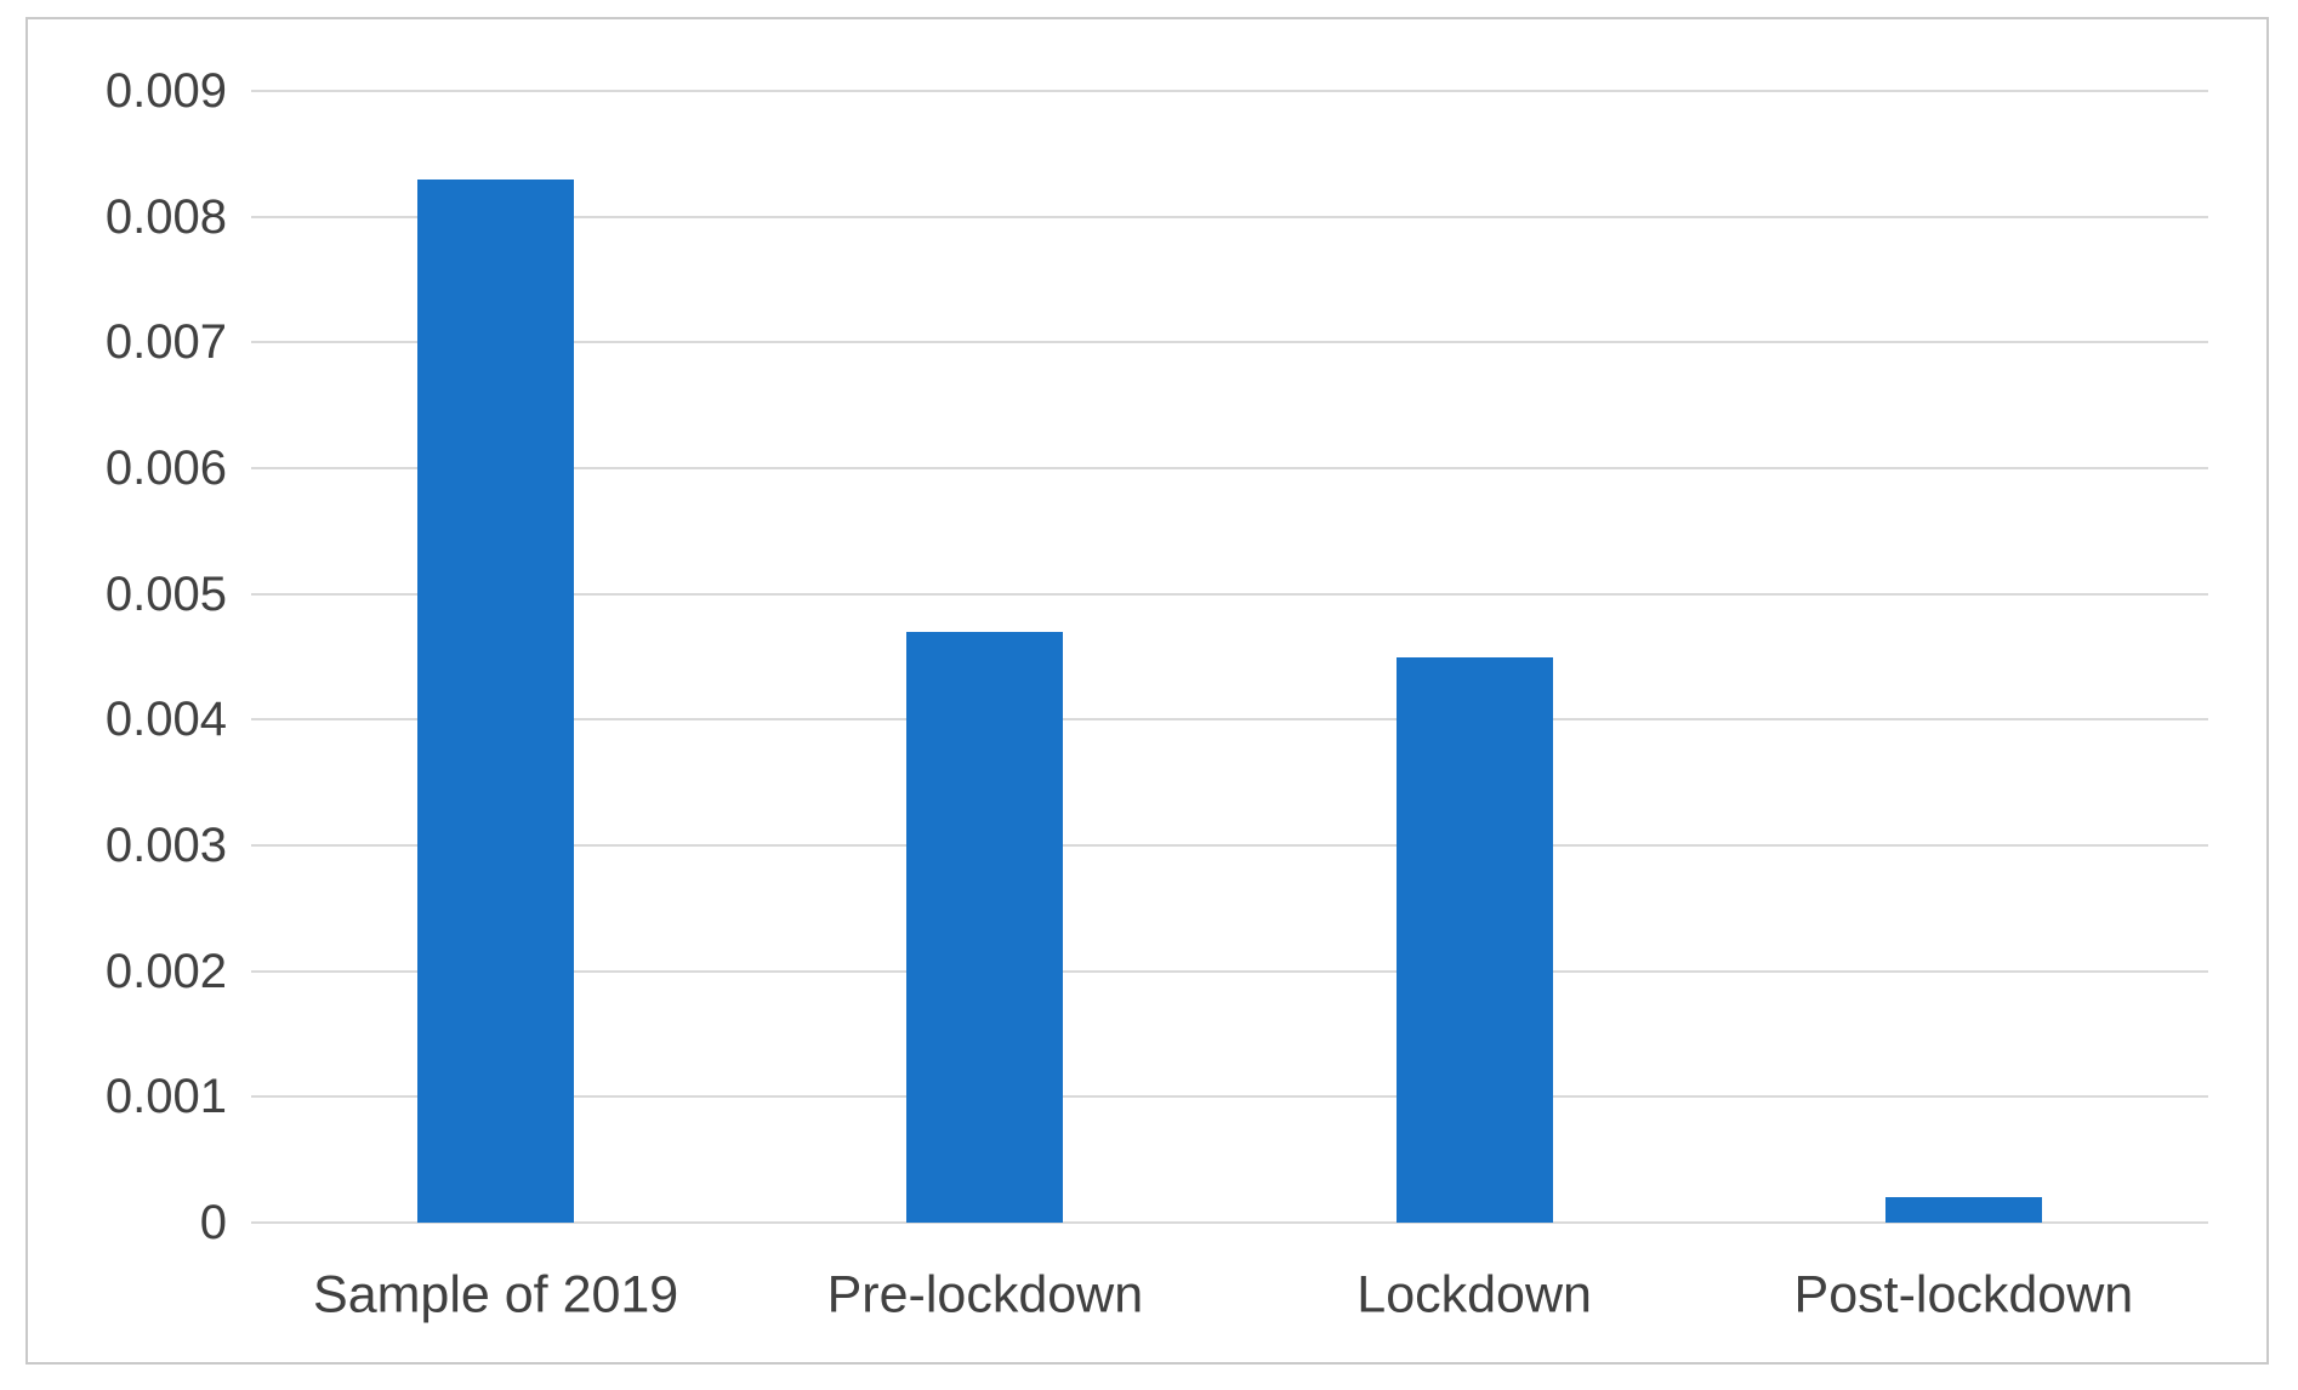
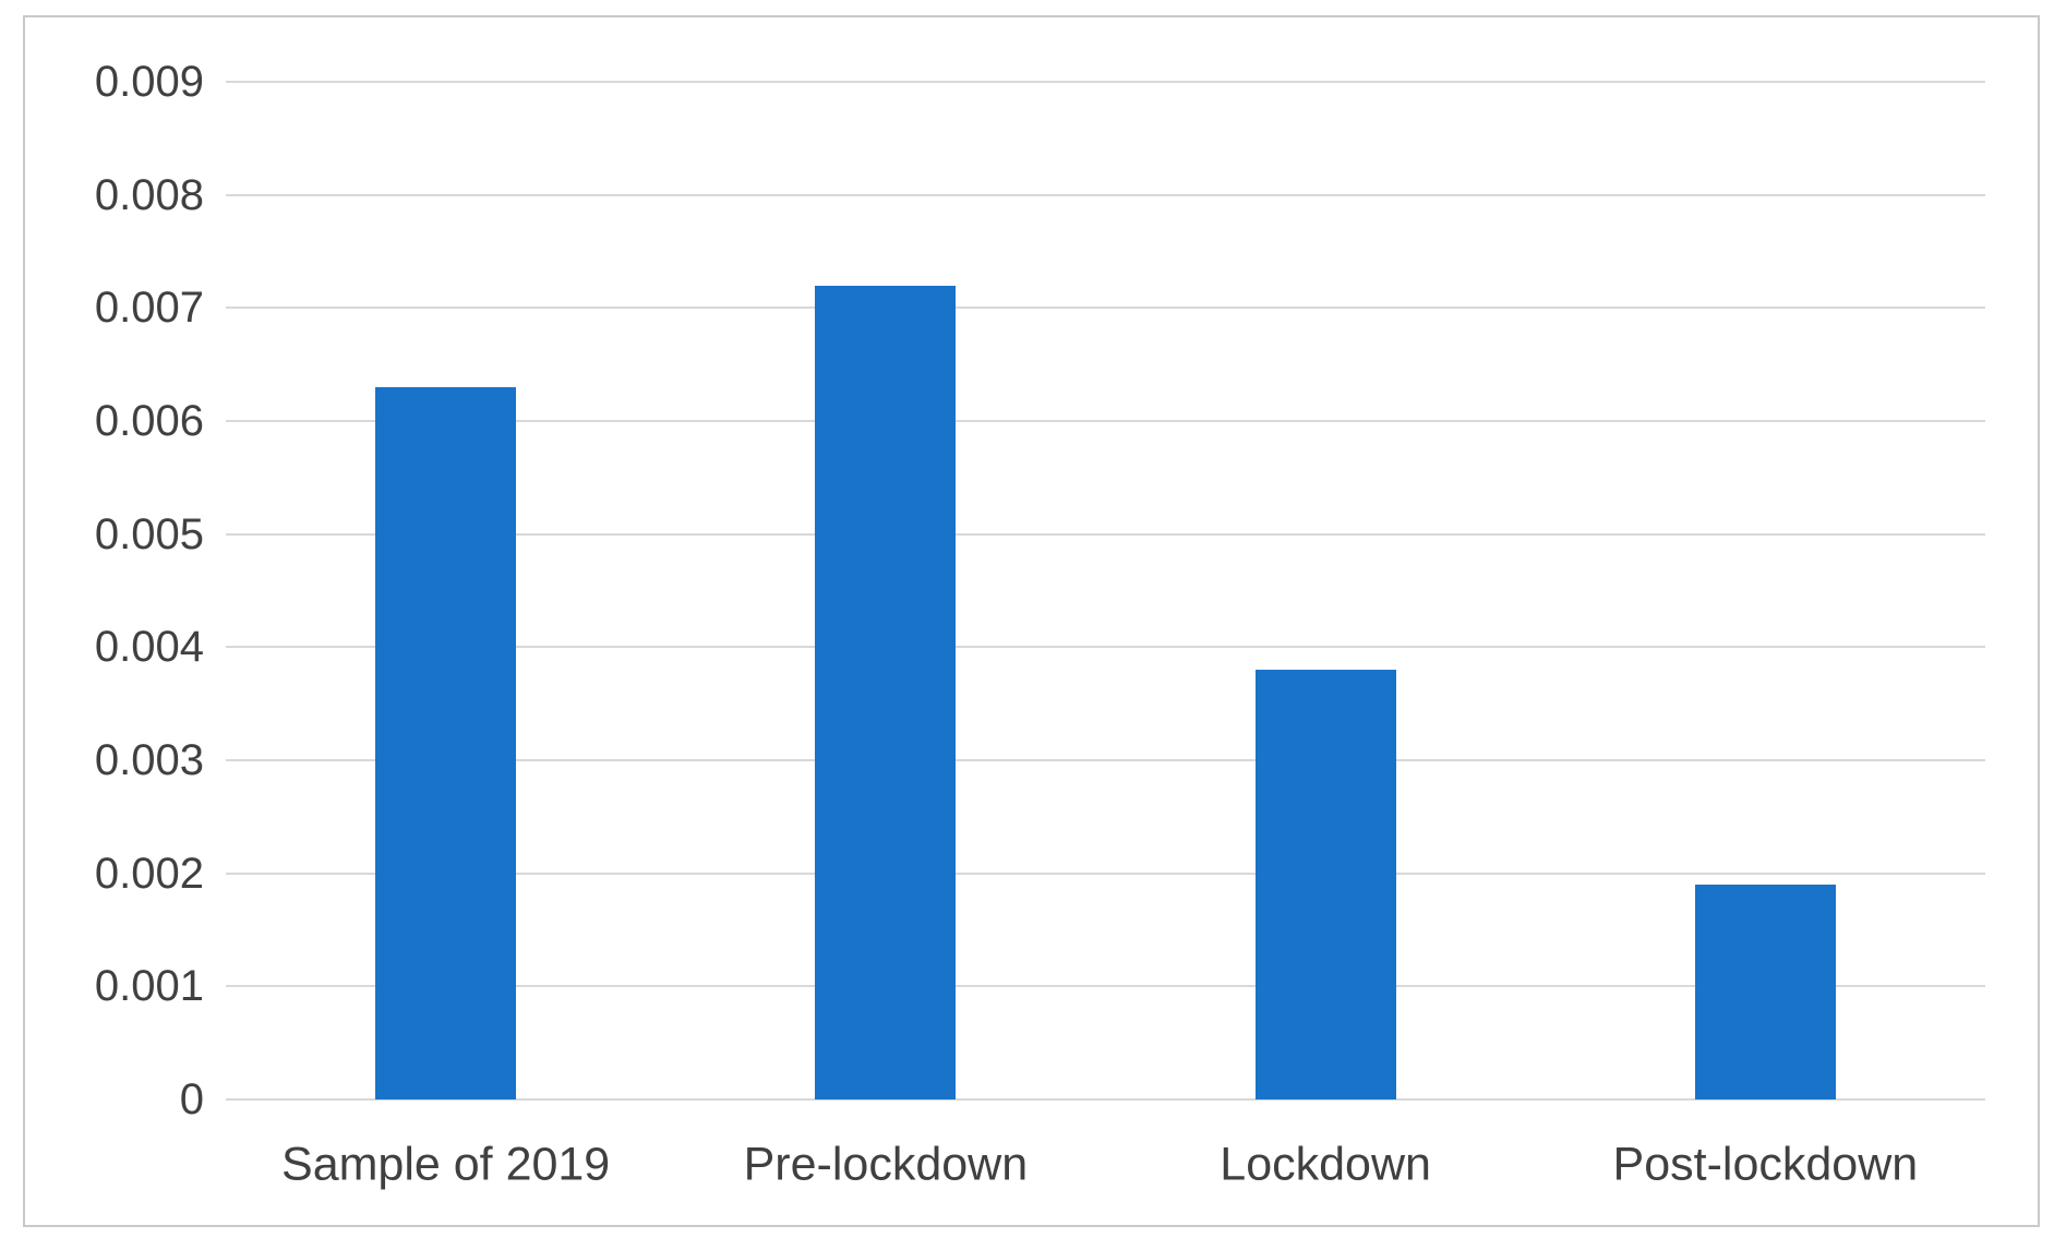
Sample of 2019: 0.0083 -> 0.0063
Pre-lockdown: 0.0047 -> 0.0072
Lockdown: 0.0045 -> 0.0038
Post-lockdown: 0.0002 -> 0.0019
